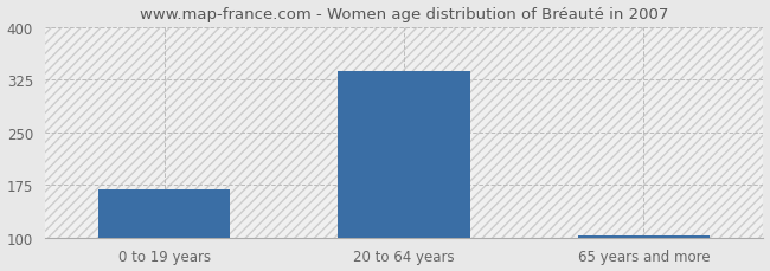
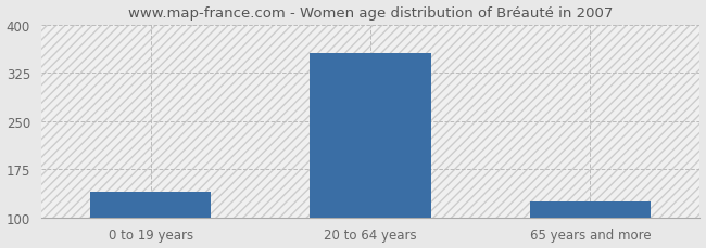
0 to 19 years: 168 -> 140
20 to 64 years: 338 -> 356
65 years and more: 103 -> 124
